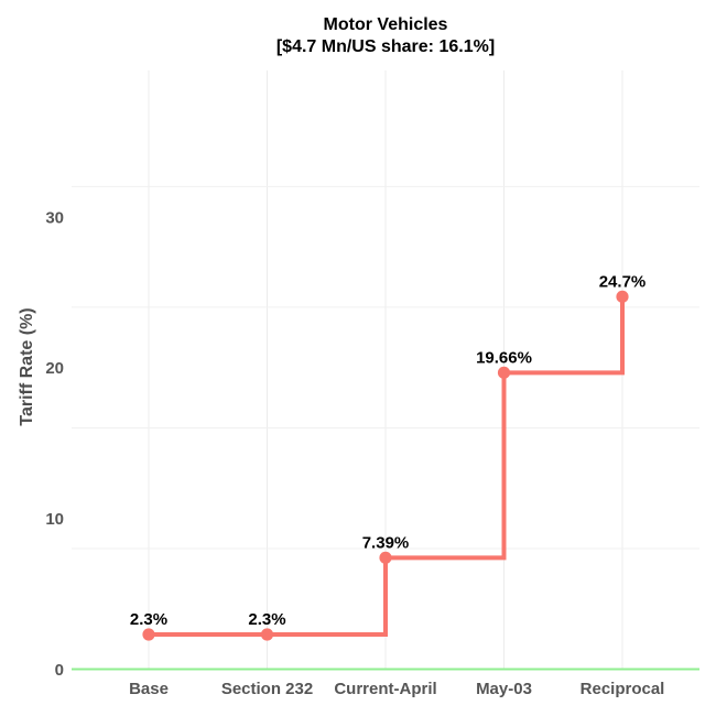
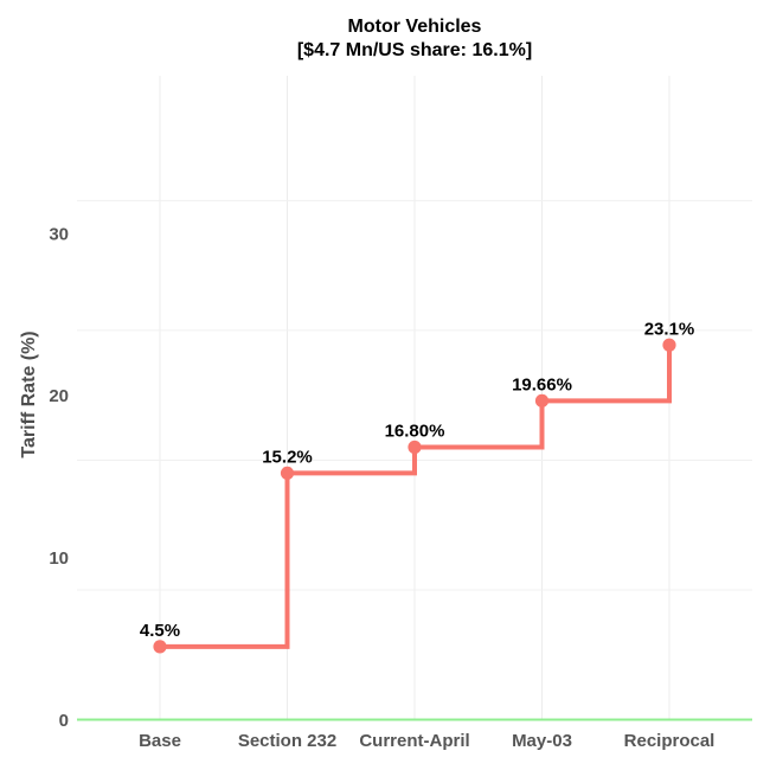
Base: 2.3% -> 4.5%
Section 232: 2.3% -> 15.2%
Current-April: 7.39% -> 16.80%
Reciprocal: 24.7% -> 23.1%
